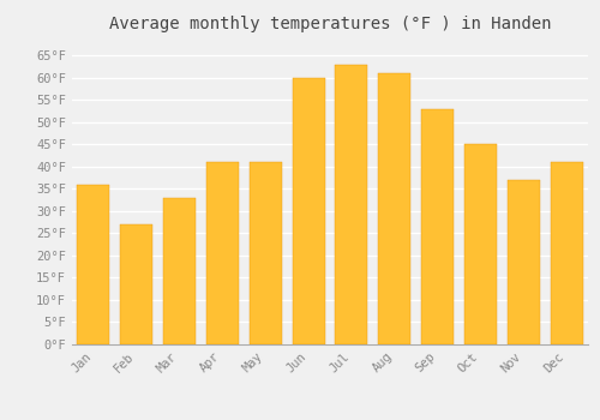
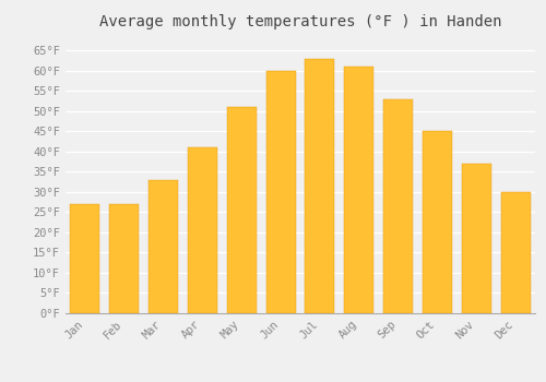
Jan: 36°F -> 27°F
May: 41°F -> 51°F
Dec: 41°F -> 30°F
